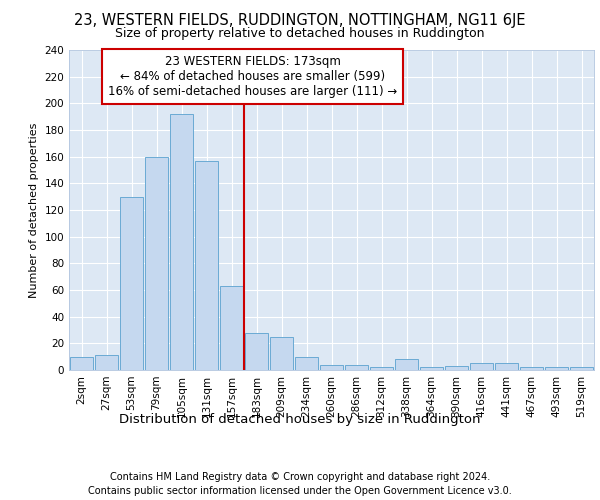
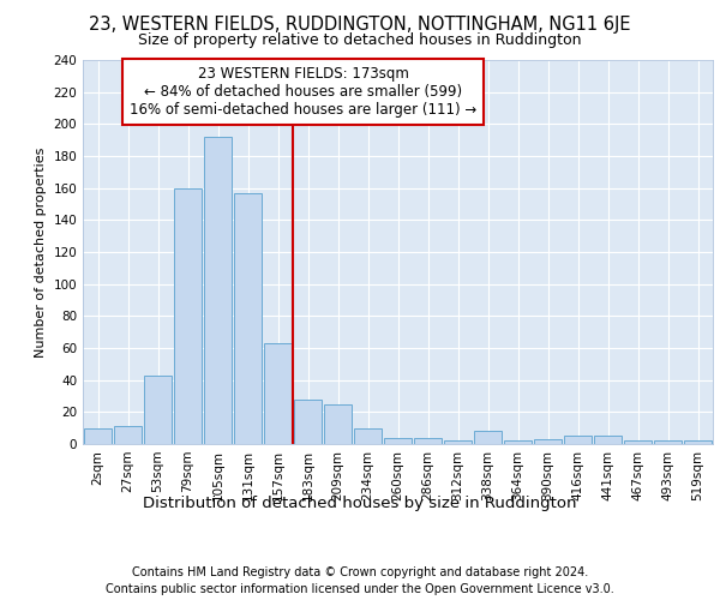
53sqm: 130 -> 43
